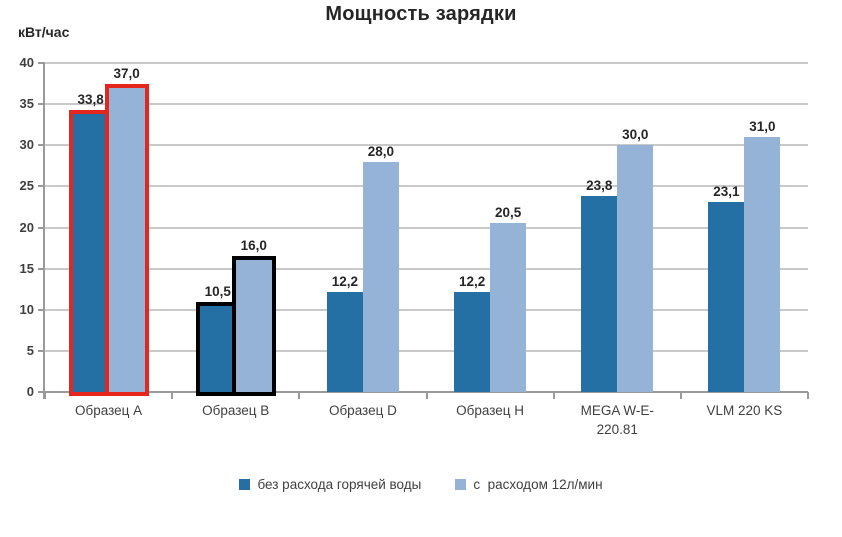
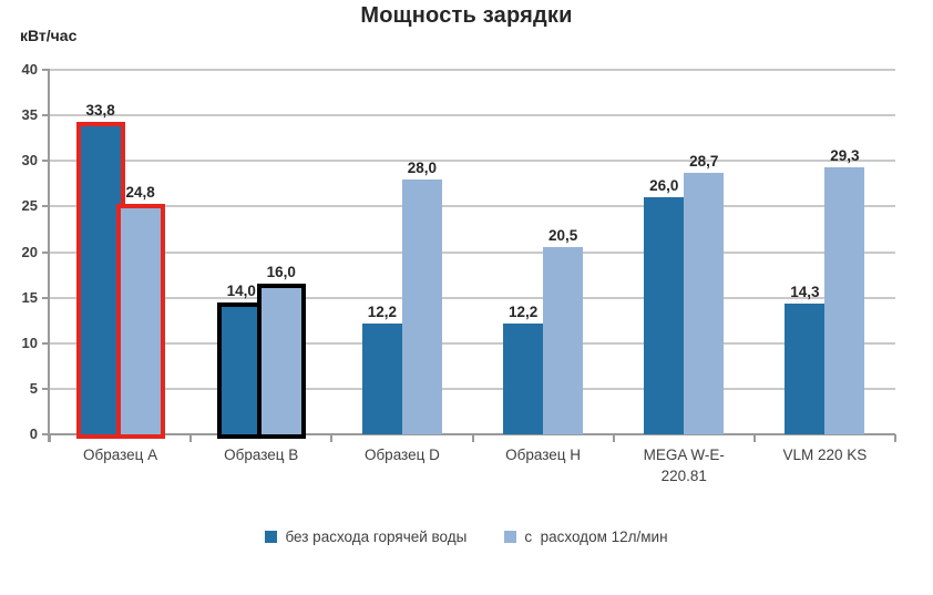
с расходом 12л/мин/Образец A: 37,0 -> 24,8
без расхода горячей воды/Образец B: 10,5 -> 14,0
без расхода горячей воды/MEGA W-E-220.81: 23,8 -> 26,0
с расходом 12л/мин/MEGA W-E-220.81: 30,0 -> 28,7
без расхода горячей воды/VLM 220 KS: 23,1 -> 14,3
с расходом 12л/мин/VLM 220 KS: 31,0 -> 29,3
